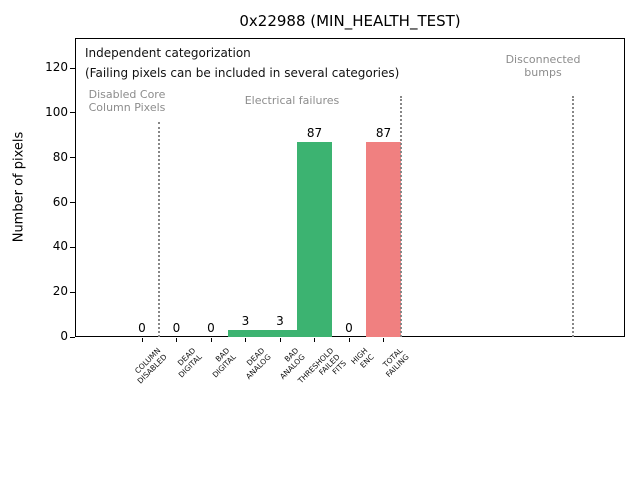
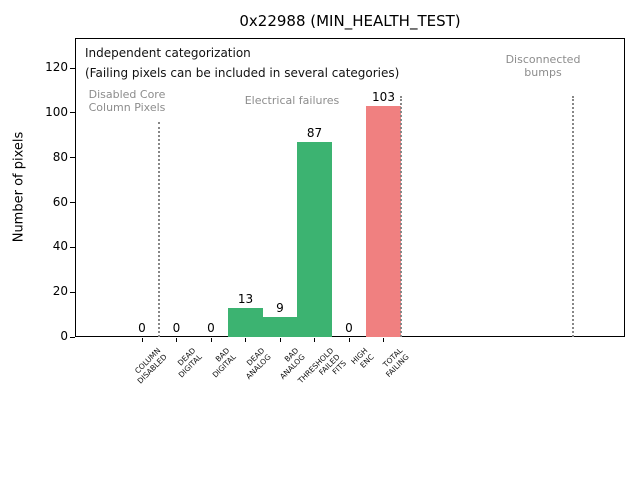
DEAD ANALOG: 3 -> 13
BAD ANALOG: 3 -> 9
TOTAL FAILING: 87 -> 103
